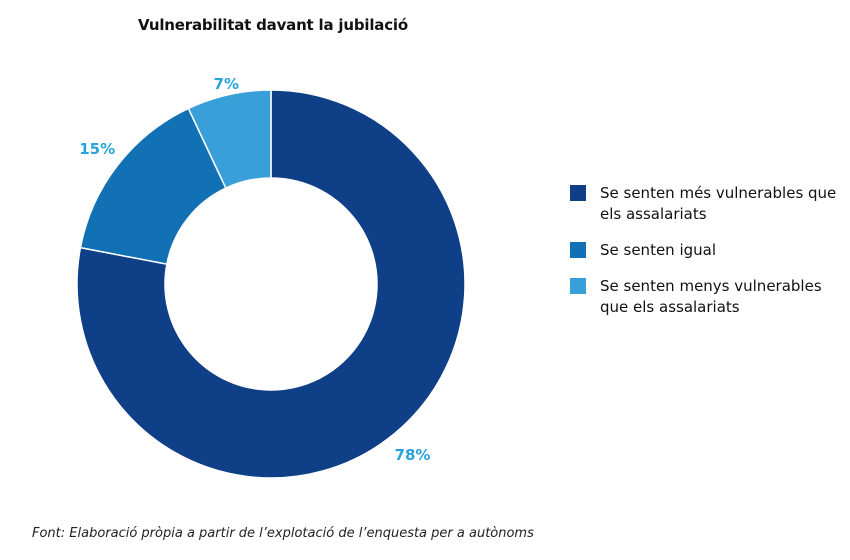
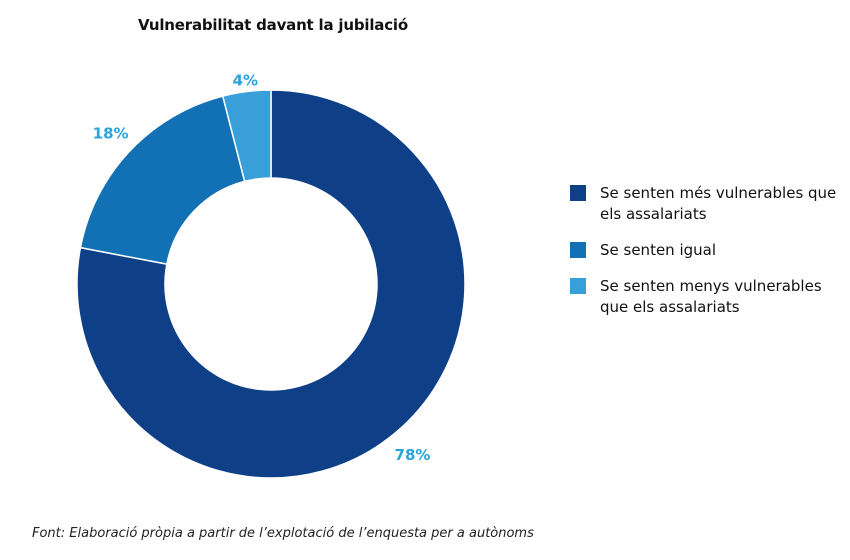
Se senten igual: 15% -> 18%
Se senten menys vulnerables que els assalariats: 7% -> 4%
